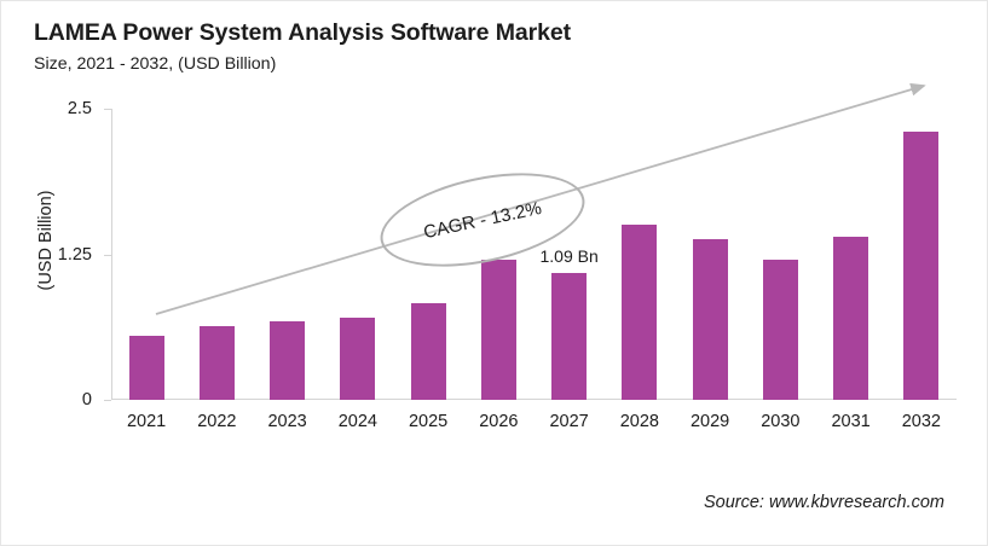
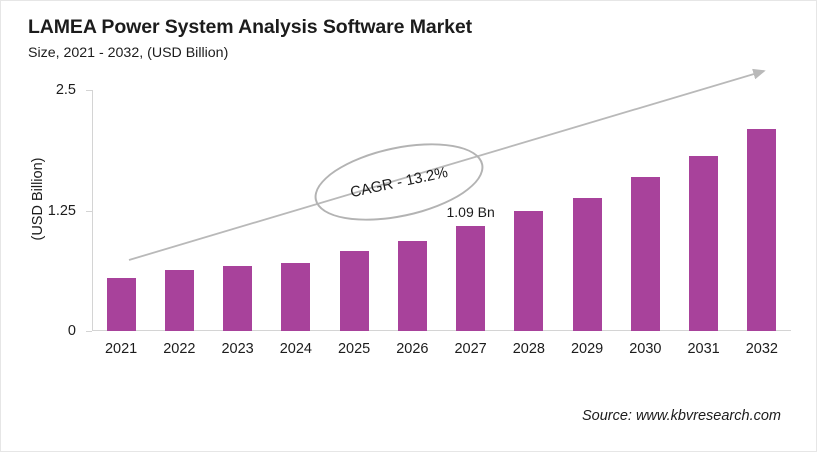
2026: 1.2 -> 0.9
2028: 1.5 -> 1.2
2030: 1.2 -> 1.6
2031: 1.4 -> 1.8
2032: 2.3 -> 2.1
